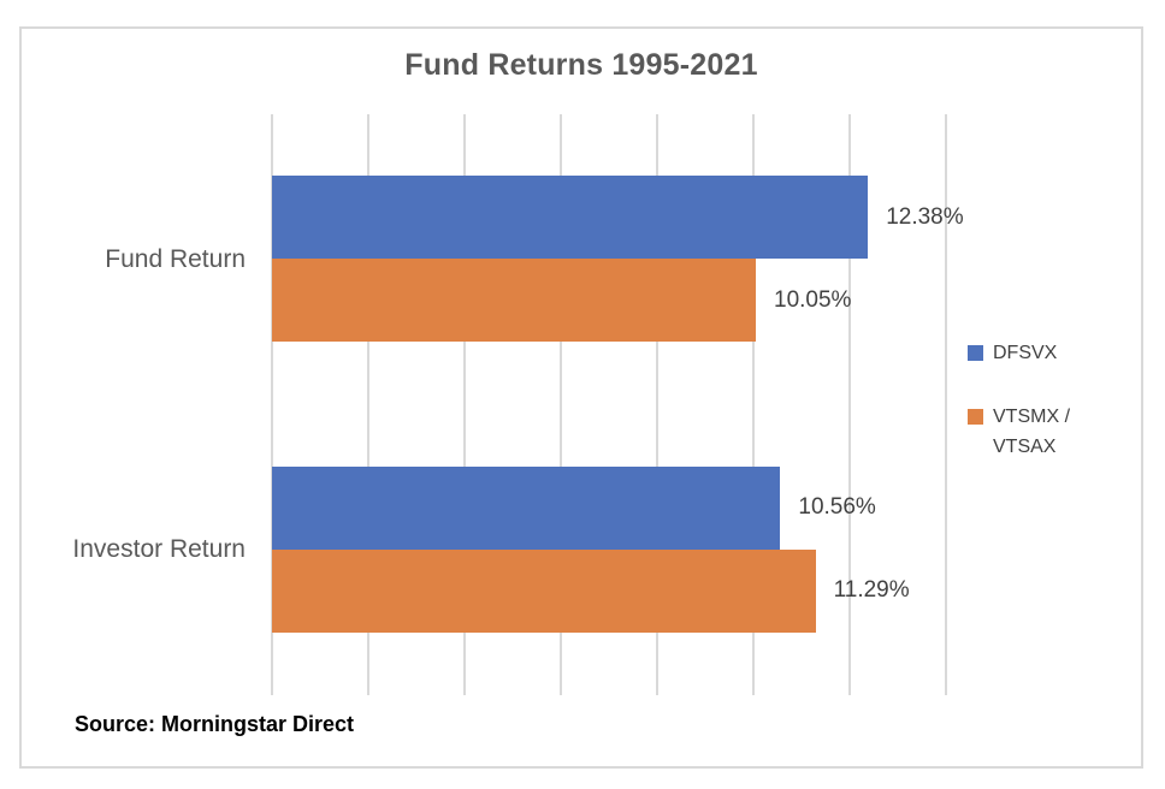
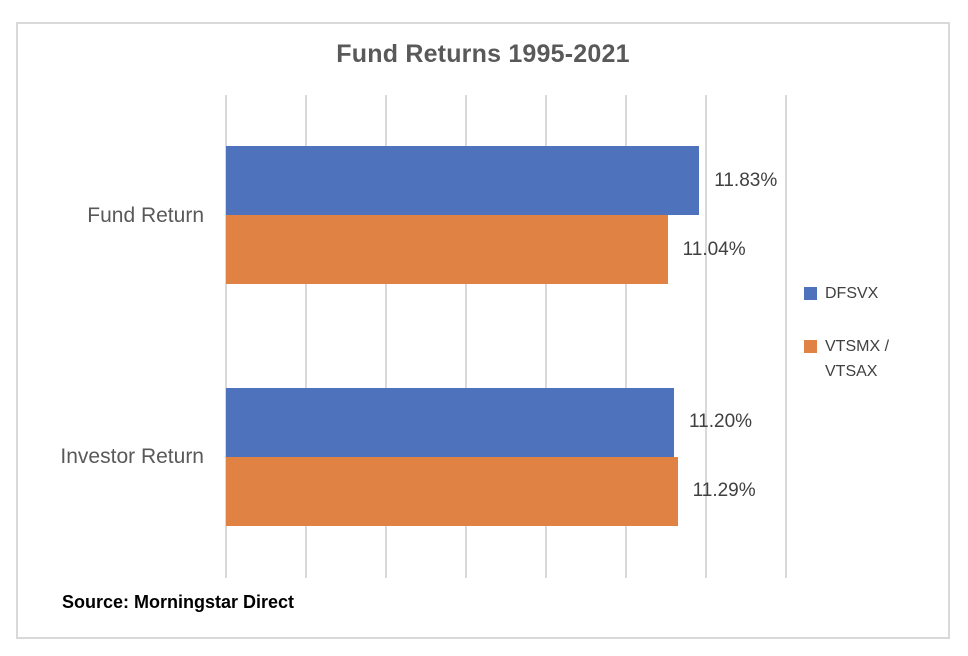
DFSVX/Fund Return: 12.38% -> 11.83%
VTSMX / VTSAX/Fund Return: 10.05% -> 11.04%
DFSVX/Investor Return: 10.56% -> 11.20%
